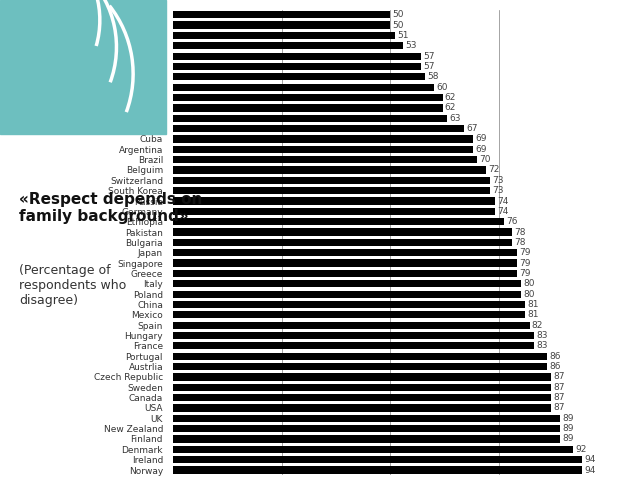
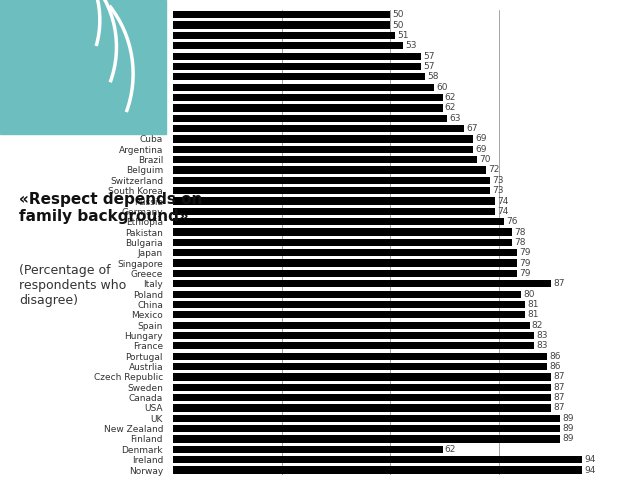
Italy: 80 -> 87
Denmark: 92 -> 62
